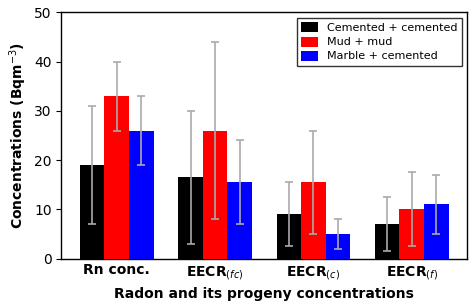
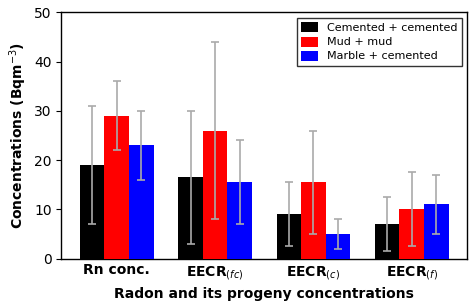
Mud + mud/Rn conc.: 33.0 -> 29.0
Marble + cemented/Rn conc.: 26.0 -> 23.0
